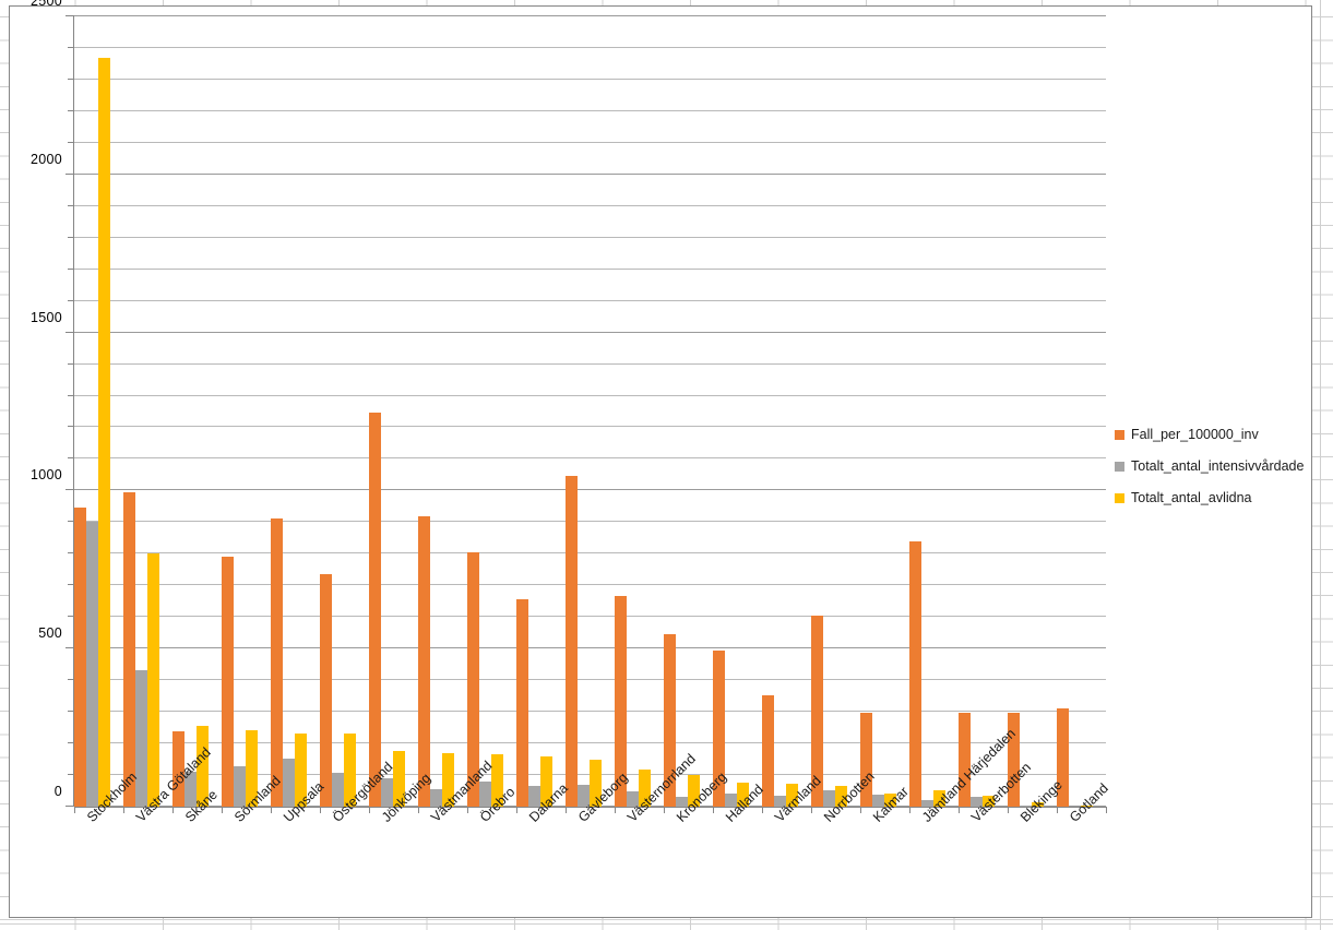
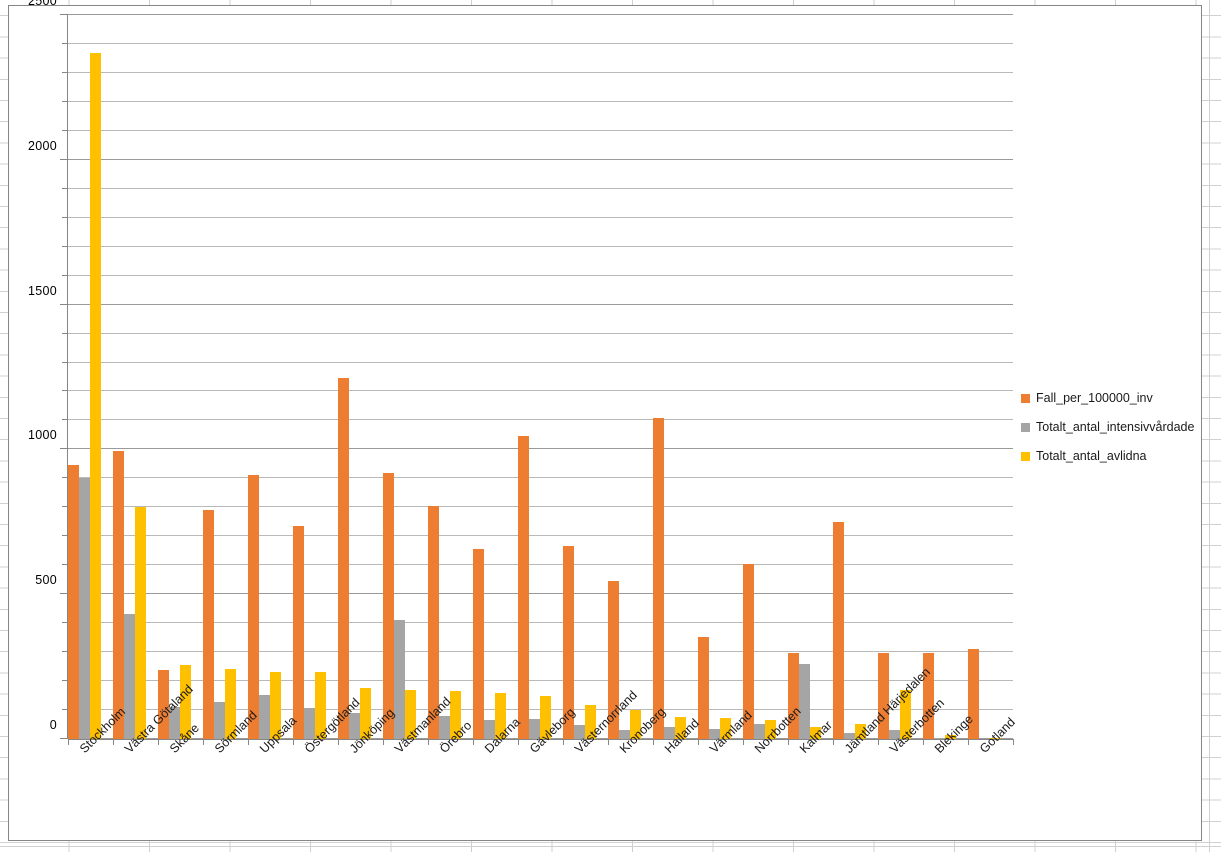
Totalt_antal_intensivvårdade/Västmanland: 60 -> 410
Fall_per_100000_inv/Halland: 500 -> 1110
Totalt_antal_intensivvårdade/Kalmar: 40 -> 260
Fall_per_100000_inv/Jämtland Härjedalen: 840 -> 750
Totalt_antal_avlidna/Västerbotten: 40 -> 170
